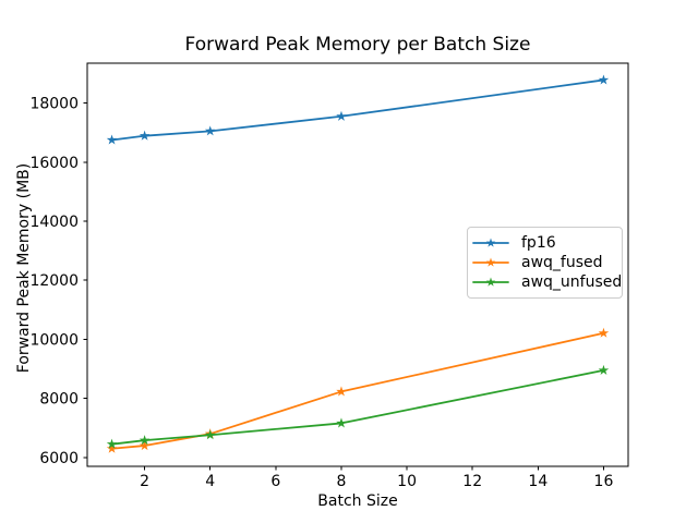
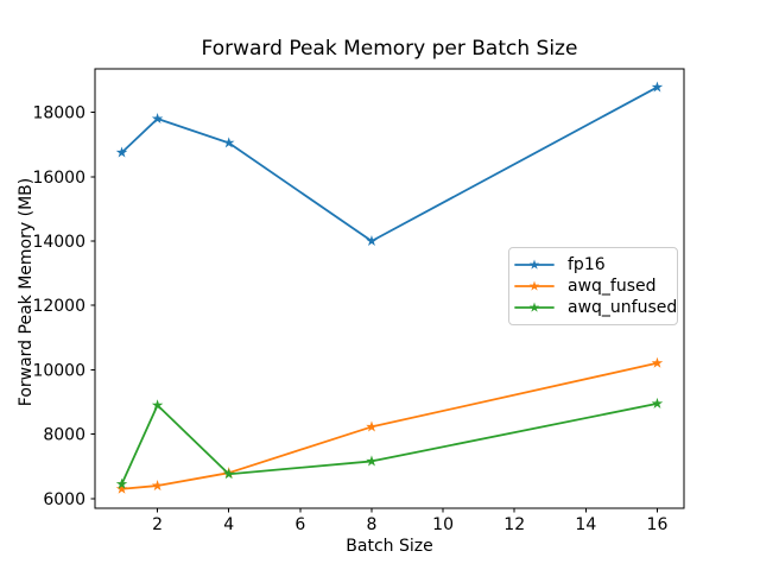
fp16/2: 16900 -> 17800
awq_unfused/2: 6600 -> 8900
fp16/8: 17600 -> 14000
